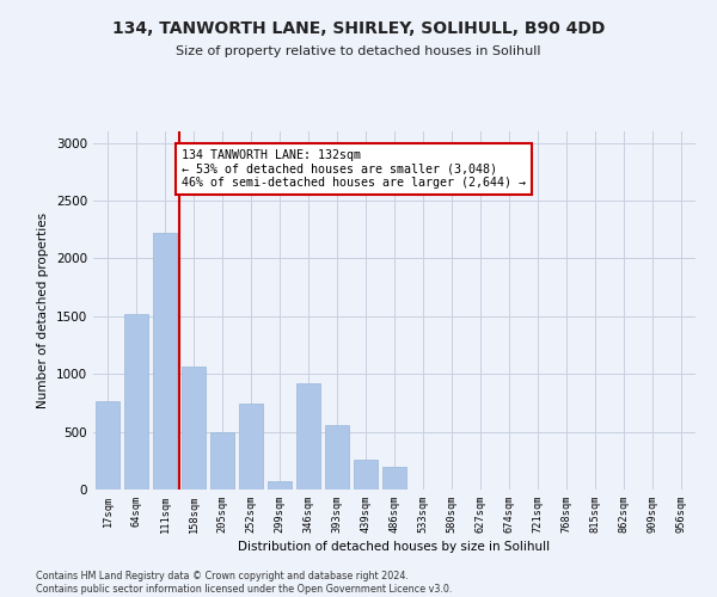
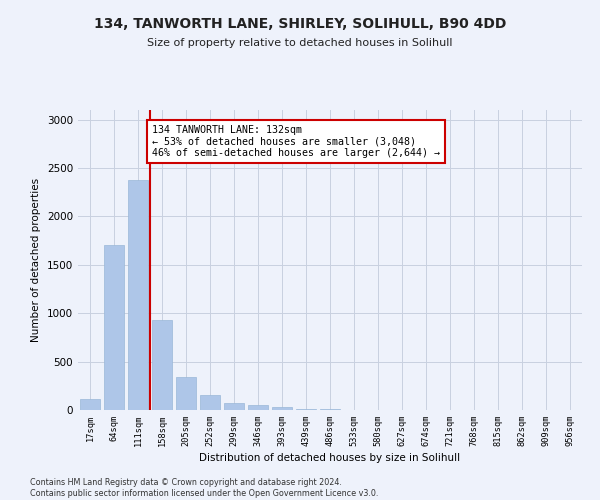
17sqm: 760 -> 110
64sqm: 1520 -> 1700
111sqm: 2220 -> 2380
158sqm: 1060 -> 930
205sqm: 500 -> 340
252sqm: 740 -> 150
346sqm: 920 -> 50
393sqm: 560 -> 30
439sqm: 260 -> 20
486sqm: 200 -> 20
